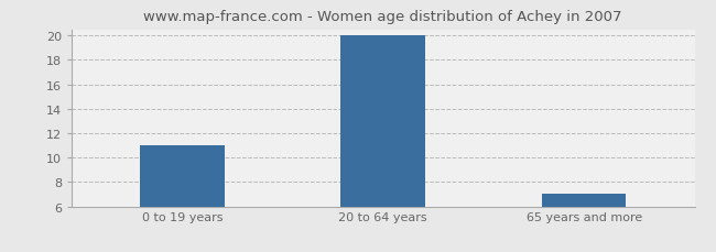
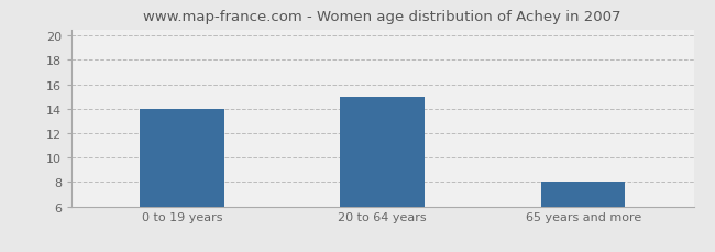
0 to 19 years: 11 -> 14
20 to 64 years: 20 -> 15
65 years and more: 7 -> 8
